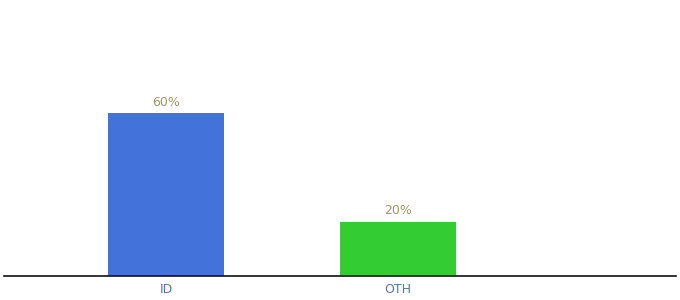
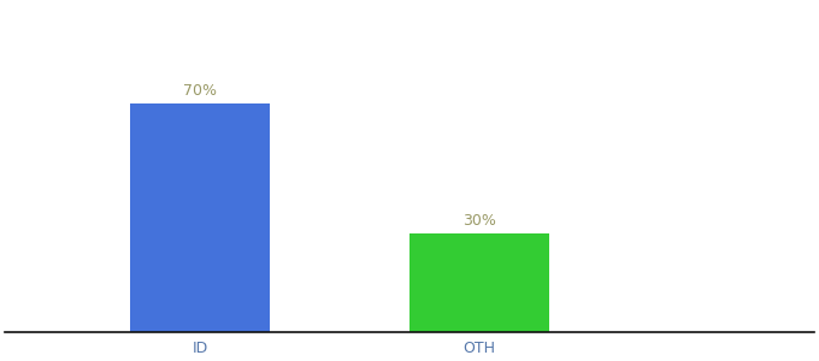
ID: 60% -> 70%
OTH: 20% -> 30%
